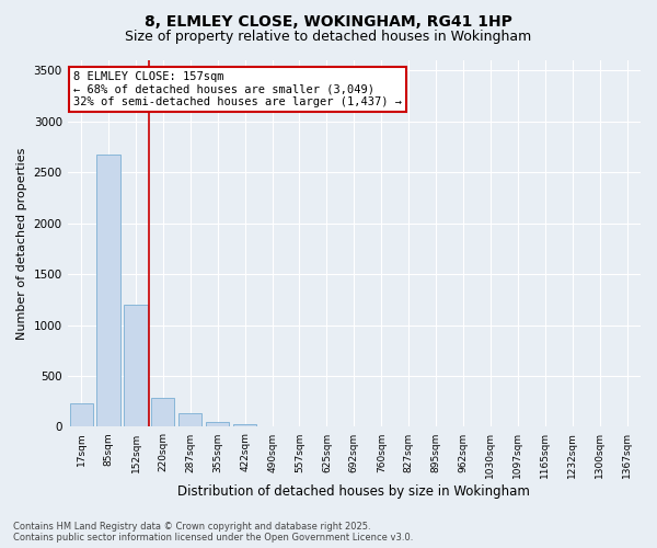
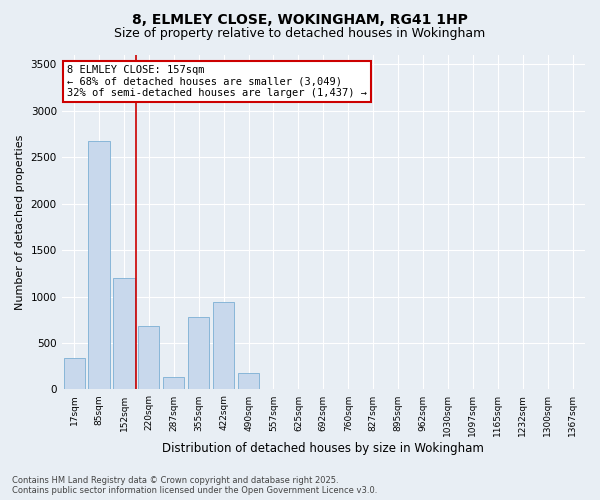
17sqm: 230 -> 340
220sqm: 280 -> 680
355sqm: 50 -> 780
422sqm: 30 -> 940
490sqm: 10 -> 180
